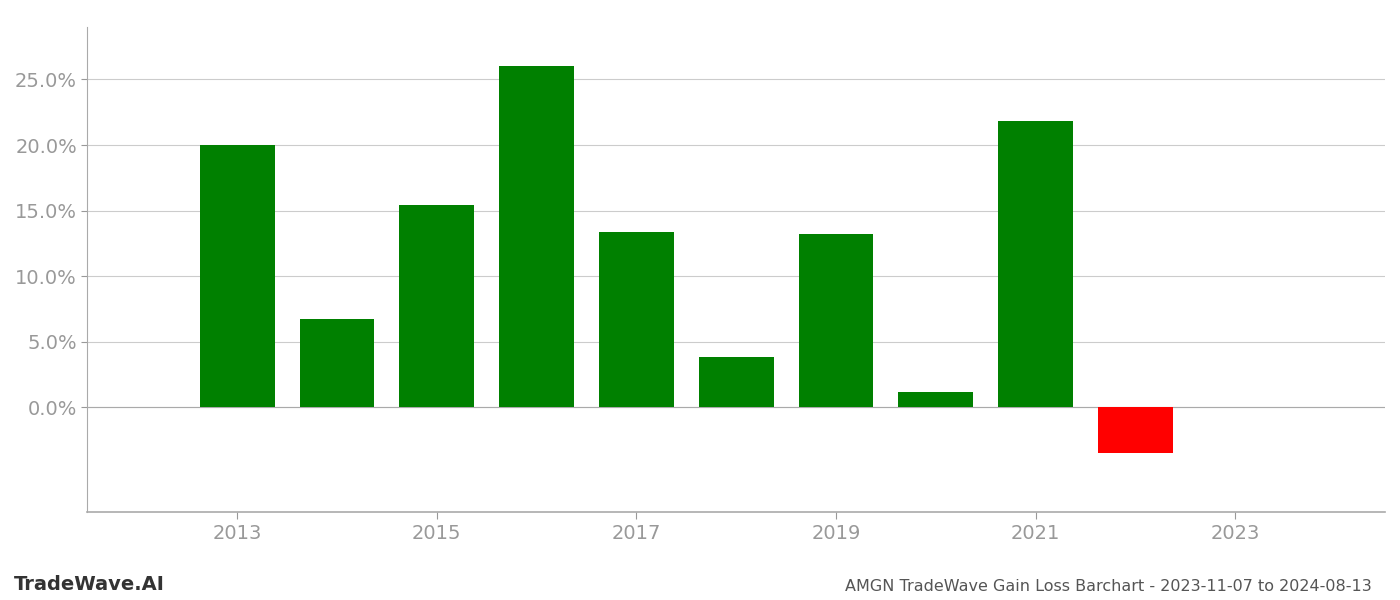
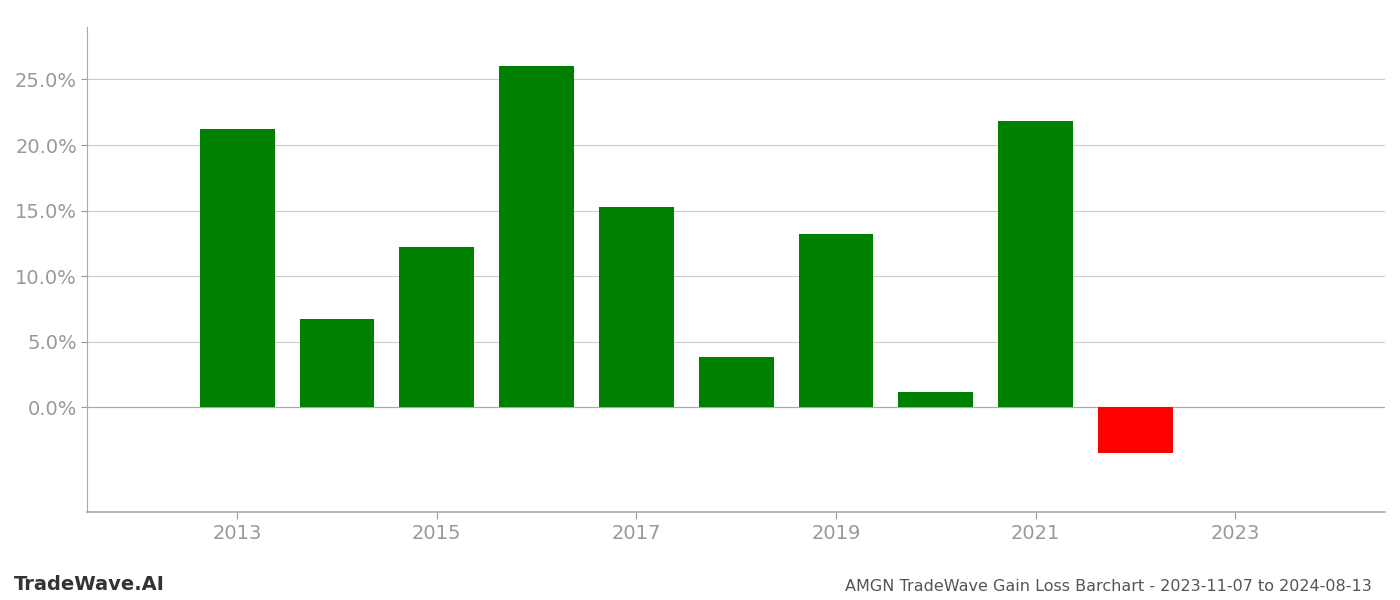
2013: 20.0% -> 21.2%
2015: 15.4% -> 12.2%
2017: 13.4% -> 15.3%
